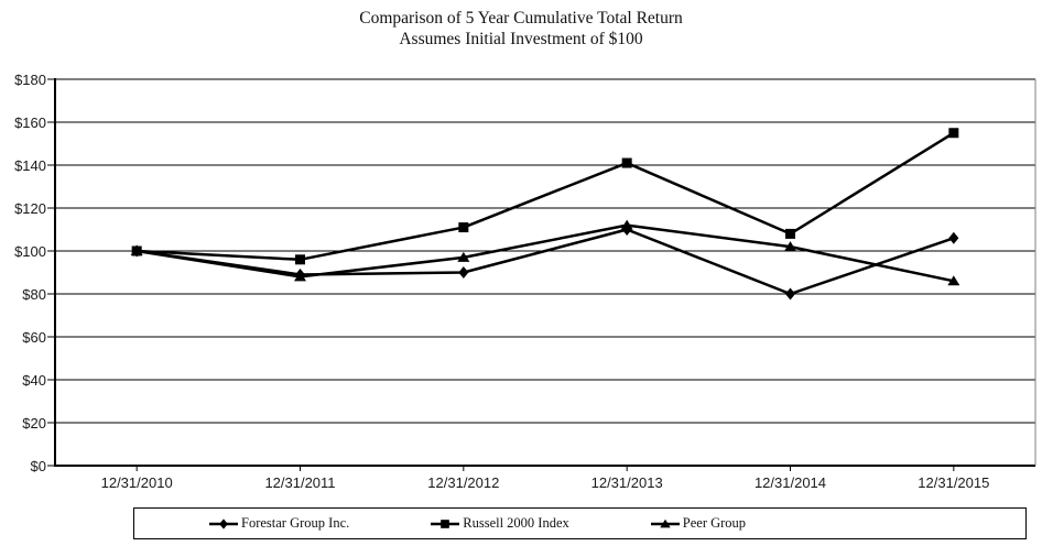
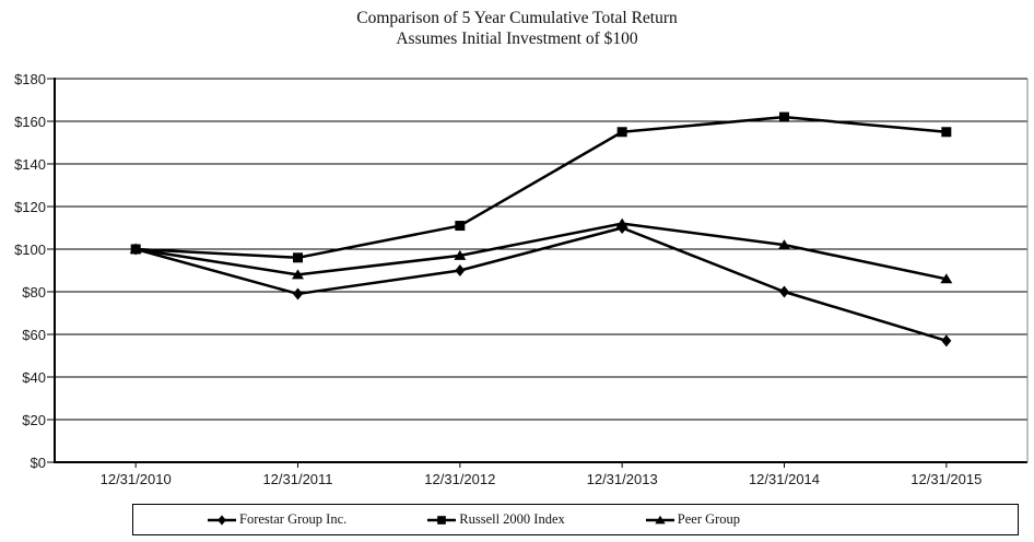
Forestar Group Inc./12/31/2011: $89 -> $79
Russell 2000 Index/12/31/2013: $141 -> $155
Russell 2000 Index/12/31/2014: $108 -> $162
Forestar Group Inc./12/31/2015: $106 -> $57
